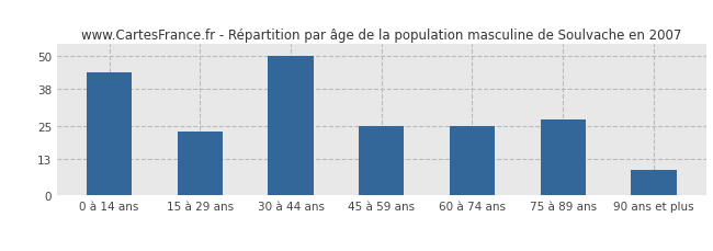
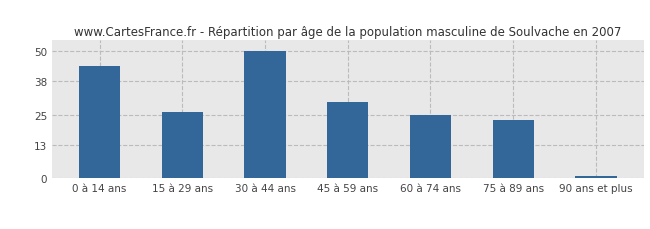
15 à 29 ans: 23 -> 26
45 à 59 ans: 25 -> 30
75 à 89 ans: 27 -> 23
90 ans et plus: 9 -> 1
